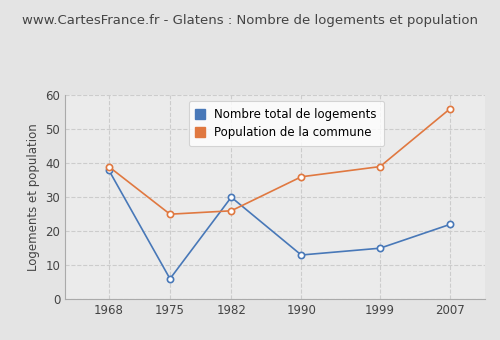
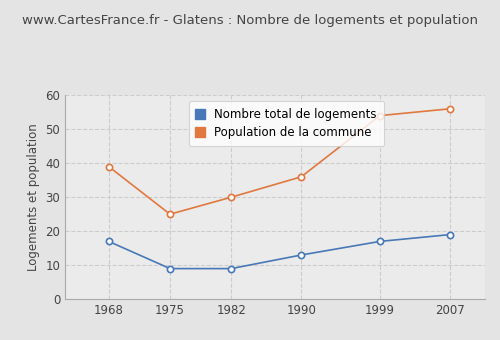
Nombre total de logements/1968: 38 -> 17
Nombre total de logements/1975: 6 -> 9
Nombre total de logements/1982: 30 -> 9
Population de la commune/1982: 26 -> 30
Nombre total de logements/1999: 15 -> 17
Population de la commune/1999: 39 -> 54
Nombre total de logements/2007: 22 -> 19
